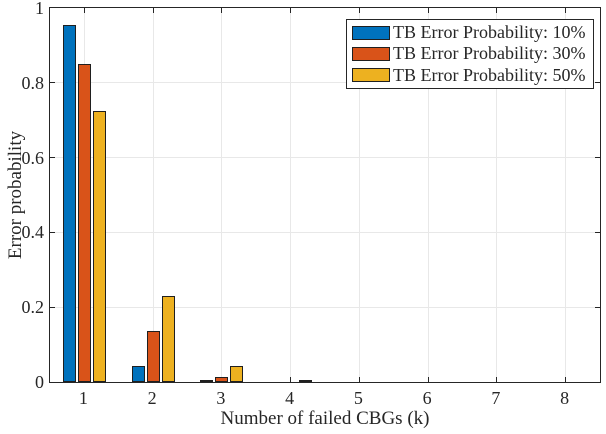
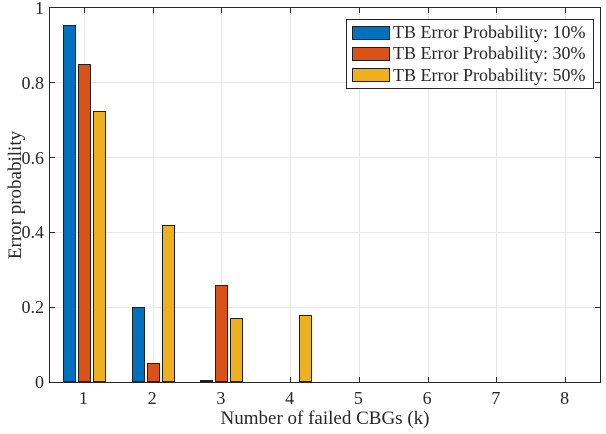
TB Error Probability: 10%/2: 0.04 -> 0.20
TB Error Probability: 30%/2: 0.14 -> 0.05
TB Error Probability: 50%/2: 0.23 -> 0.42
TB Error Probability: 30%/3: 0.01 -> 0.26
TB Error Probability: 50%/3: 0.04 -> 0.17
TB Error Probability: 50%/4: 0.01 -> 0.18
